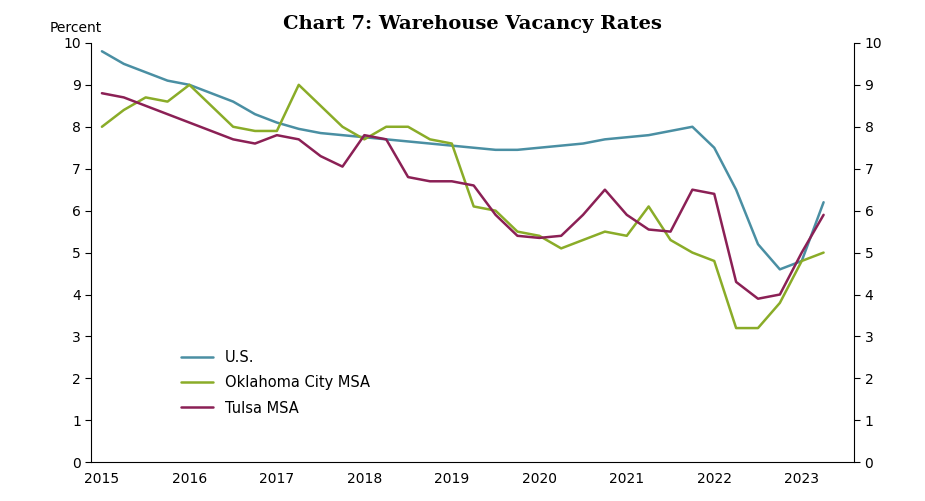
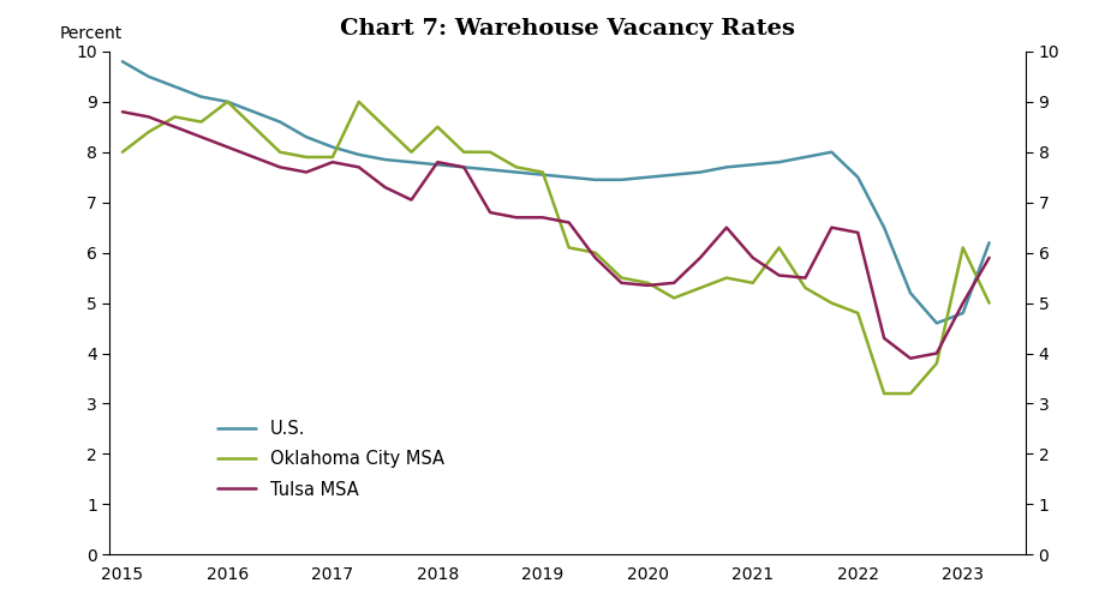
Oklahoma City MSA/2018: 7.7 -> 8.5
Oklahoma City MSA/2023: 4.8 -> 6.1
